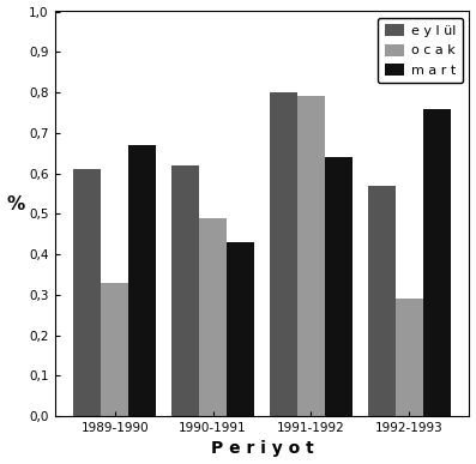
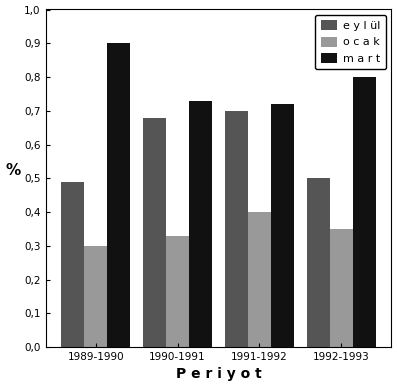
e y l ül/1989-1990: 0,61 -> 0,49
o c a k/1989-1990: 0,33 -> 0,30
m a r t/1989-1990: 0,67 -> 0,90
e y l ül/1990-1991: 0,62 -> 0,68
o c a k/1990-1991: 0,49 -> 0,33
m a r t/1990-1991: 0,43 -> 0,73
e y l ül/1991-1992: 0,80 -> 0,70
o c a k/1991-1992: 0,79 -> 0,40
m a r t/1991-1992: 0,64 -> 0,72
e y l ül/1992-1993: 0,57 -> 0,50
o c a k/1992-1993: 0,29 -> 0,35
m a r t/1992-1993: 0,76 -> 0,80
